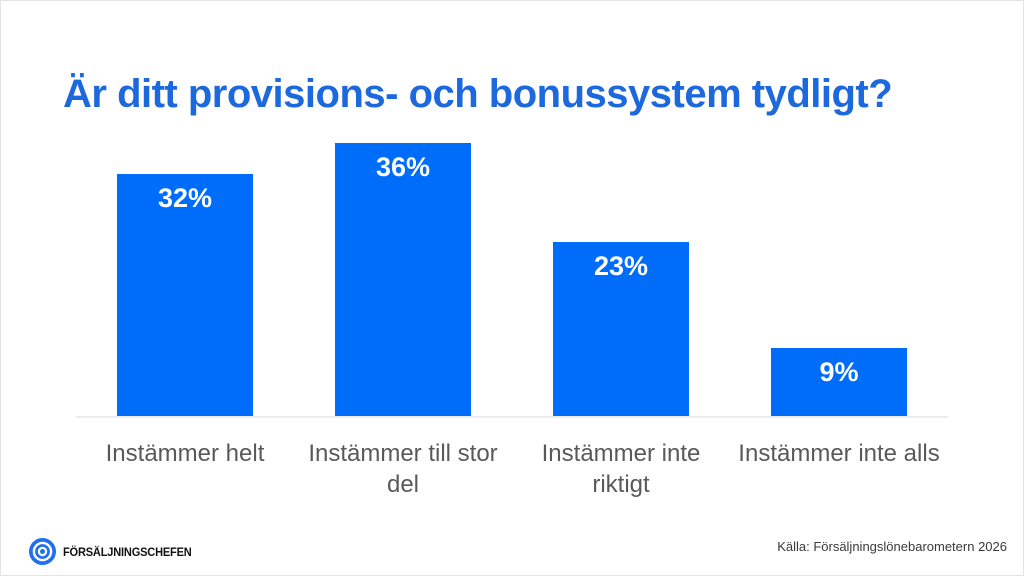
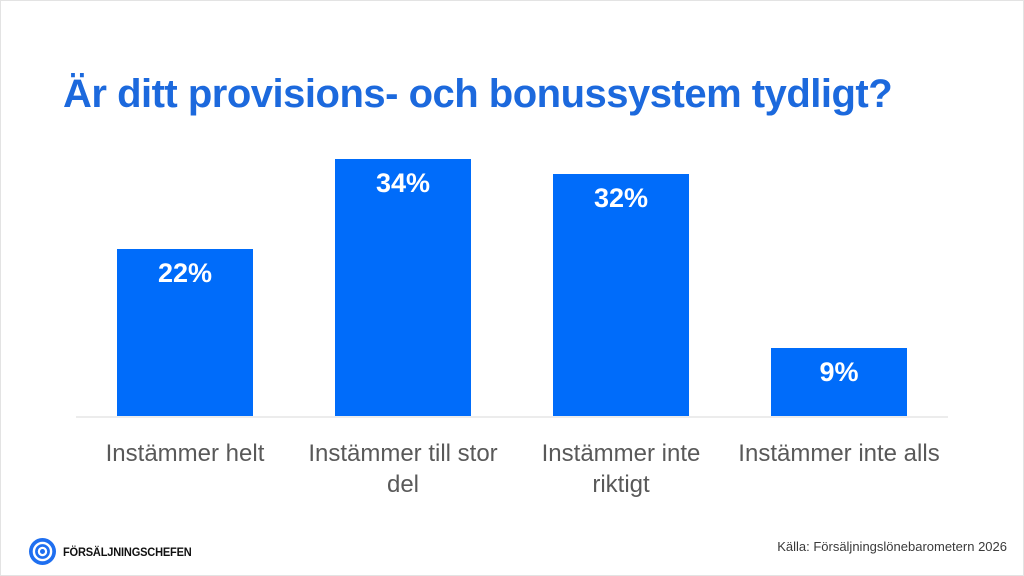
Instämmer helt: 32% -> 22%
Instämmer till stor del: 36% -> 34%
Instämmer inte riktigt: 23% -> 32%
